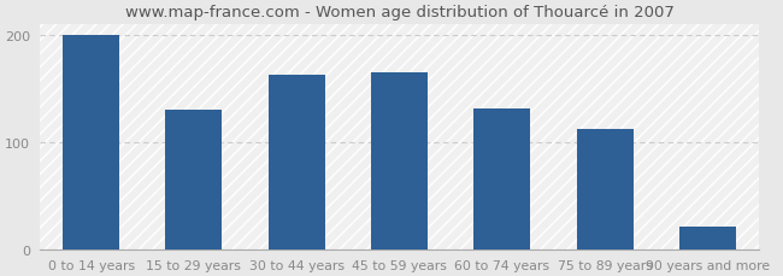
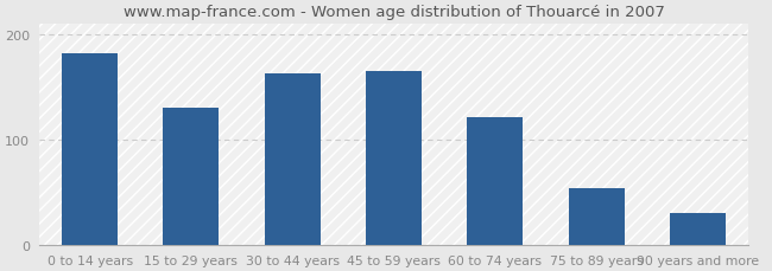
0 to 14 years: 200 -> 182
60 to 74 years: 132 -> 122
75 to 89 years: 113 -> 54
90 years and more: 22 -> 30
